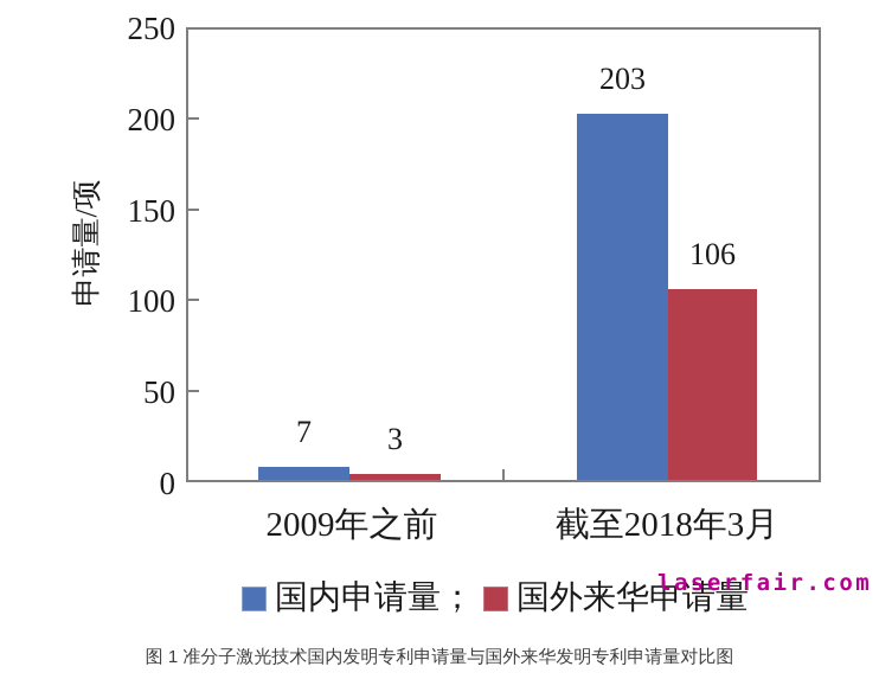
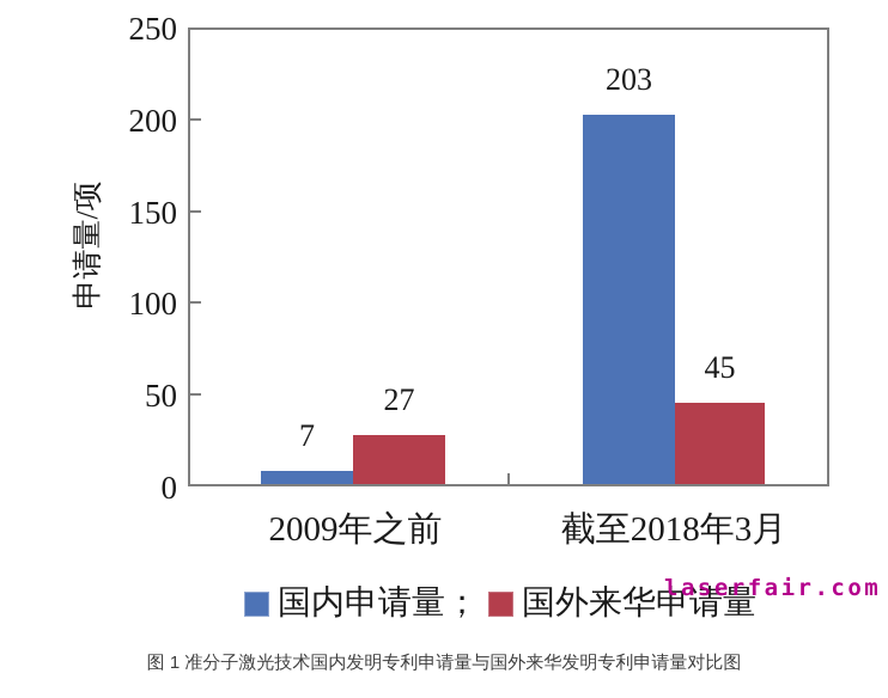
国外来华申请量/2009年之前: 3 -> 27
国外来华申请量/截至2018年3月: 106 -> 45
